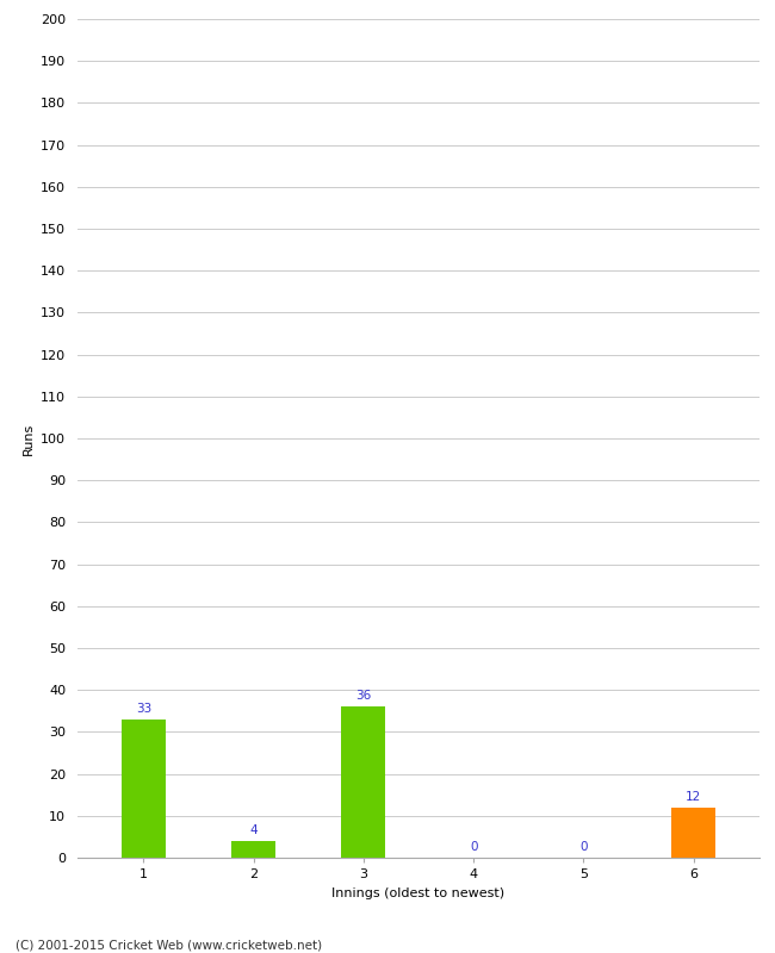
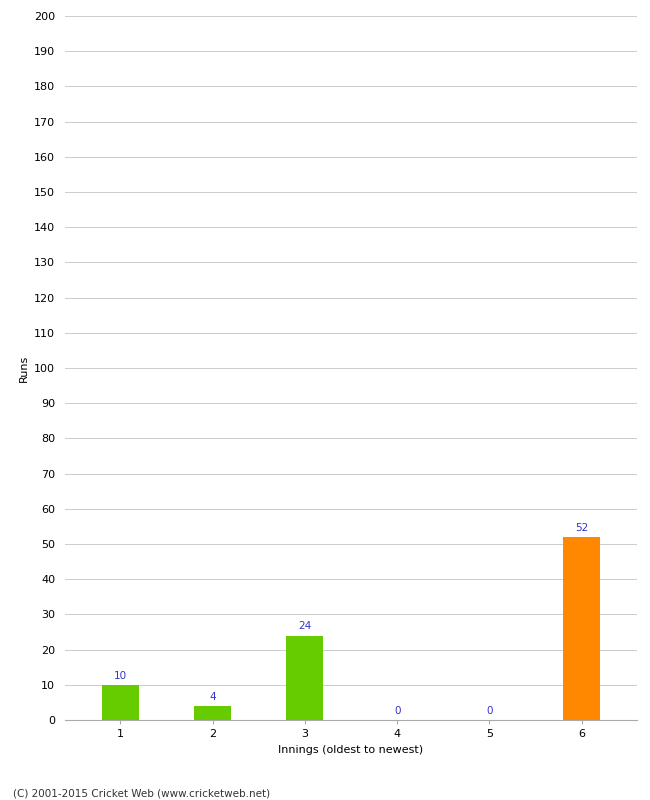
1: 33 -> 10
3: 36 -> 24
6: 12 -> 52
